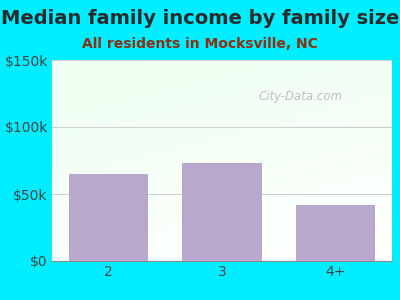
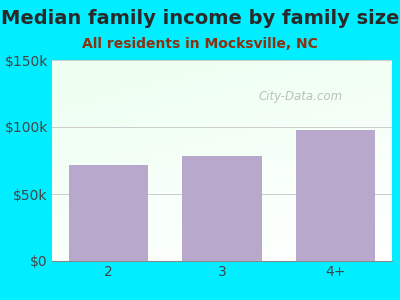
2: $65k -> $72k
3: $73k -> $78k
4+: $42k -> $98k
